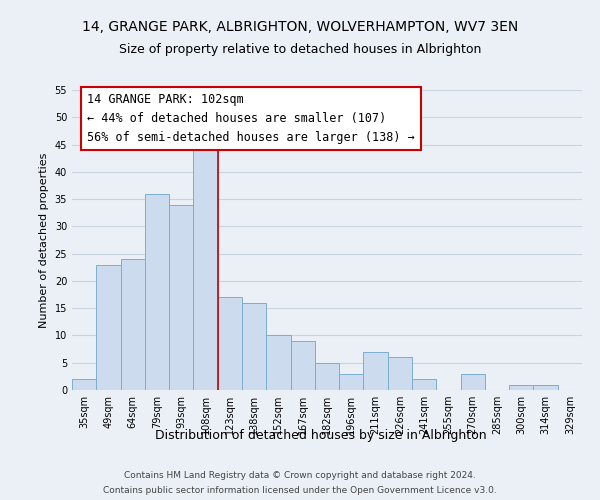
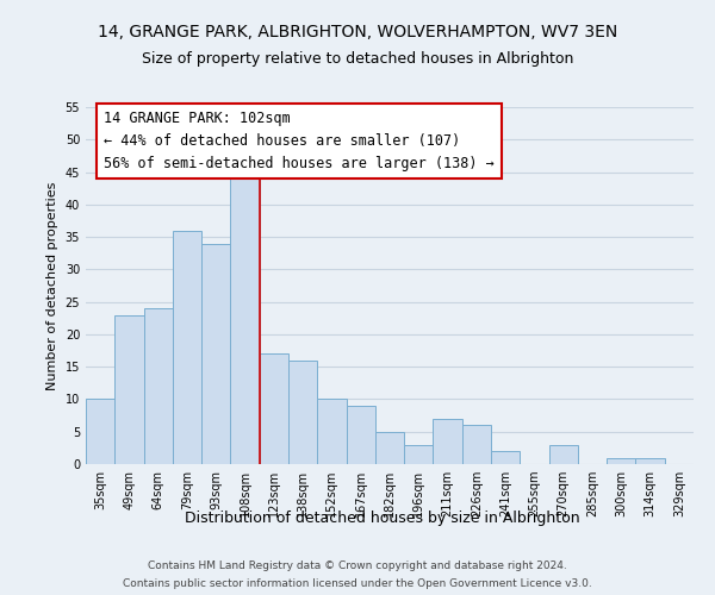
35sqm: 2 -> 10
